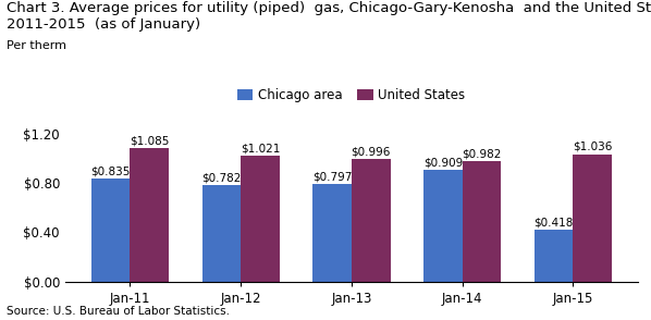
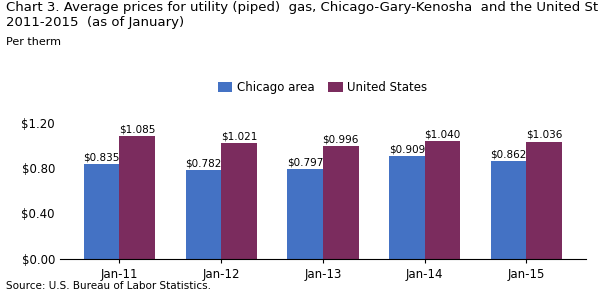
United States/Jan-14: $0.982 -> $1.040
Chicago area/Jan-15: $0.418 -> $0.862
